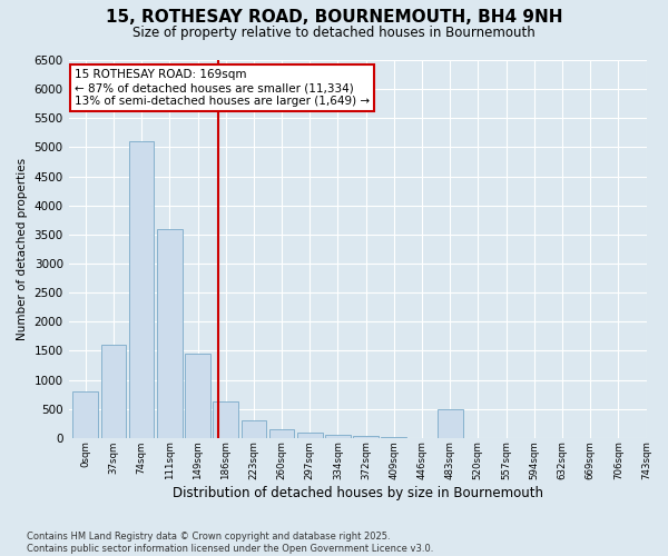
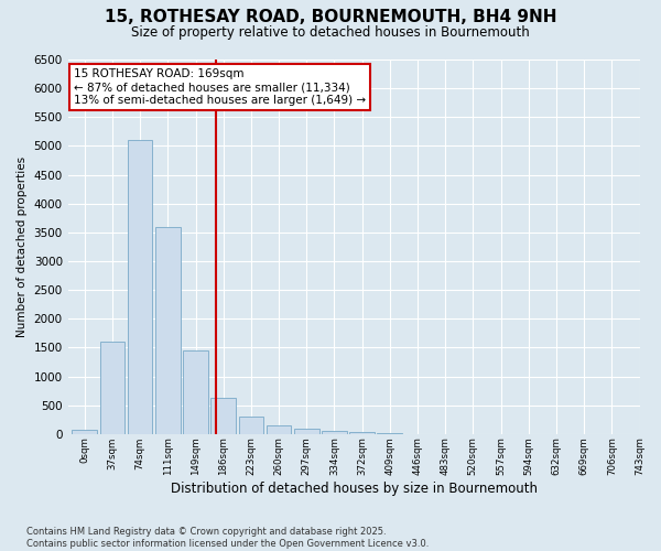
0sqm: 800 -> 80
483sqm: 500 -> 0
